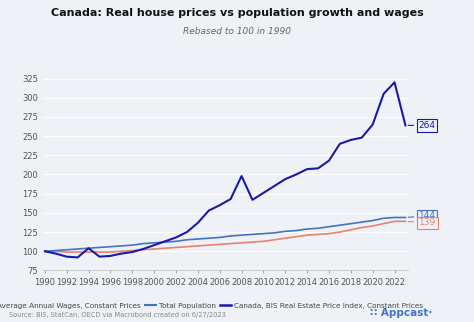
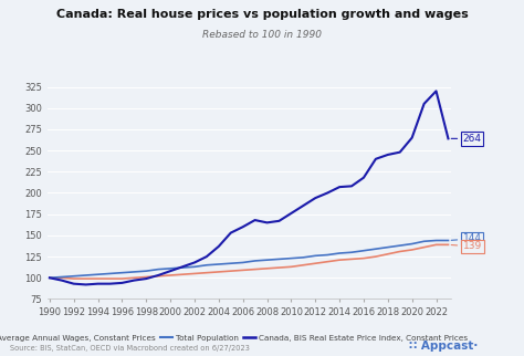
Canada, BIS Real Estate Price Index, Constant Prices/1994: 104 -> 93
Canada, BIS Real Estate Price Index, Constant Prices/2008: 198 -> 165
